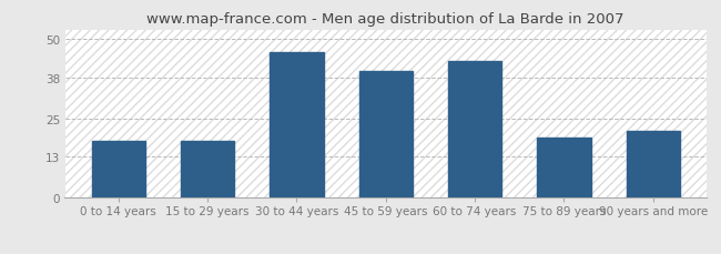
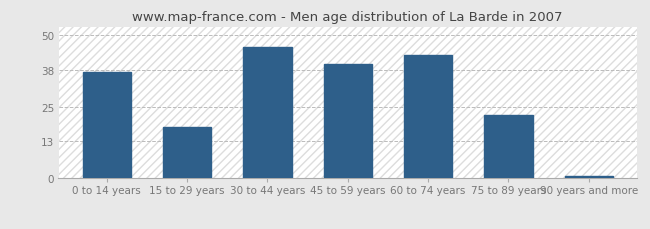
0 to 14 years: 18 -> 37
75 to 89 years: 19 -> 22
90 years and more: 21 -> 1
